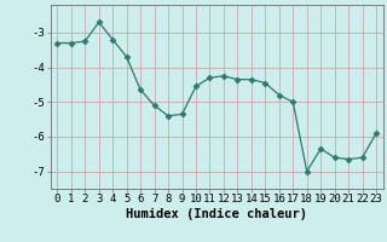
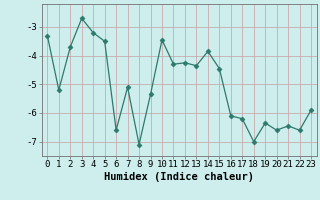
1: -3.30 -> -5.20
2: -3.25 -> -3.70
5: -3.70 -> -3.50
6: -4.65 -> -6.60
8: -5.40 -> -7.10
10: -4.55 -> -3.45
14: -4.35 -> -3.85
16: -4.80 -> -6.10
17: -5.00 -> -6.20
21: -6.65 -> -6.45
